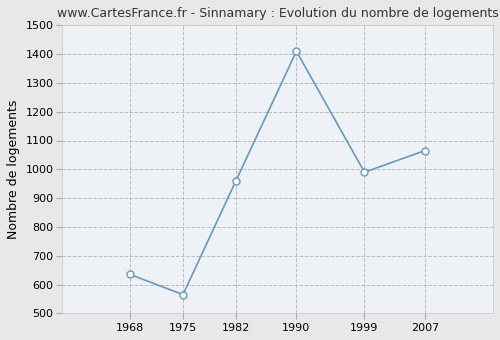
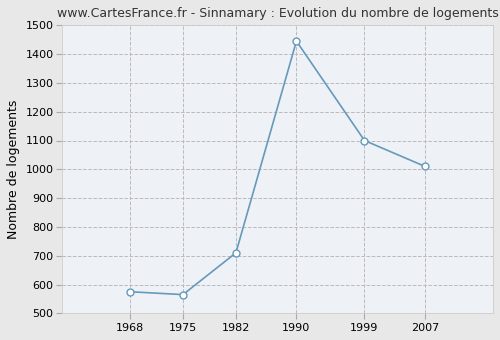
1968: 635 -> 575
1982: 960 -> 710
1990: 1410 -> 1445
1999: 990 -> 1100
2007: 1065 -> 1010
